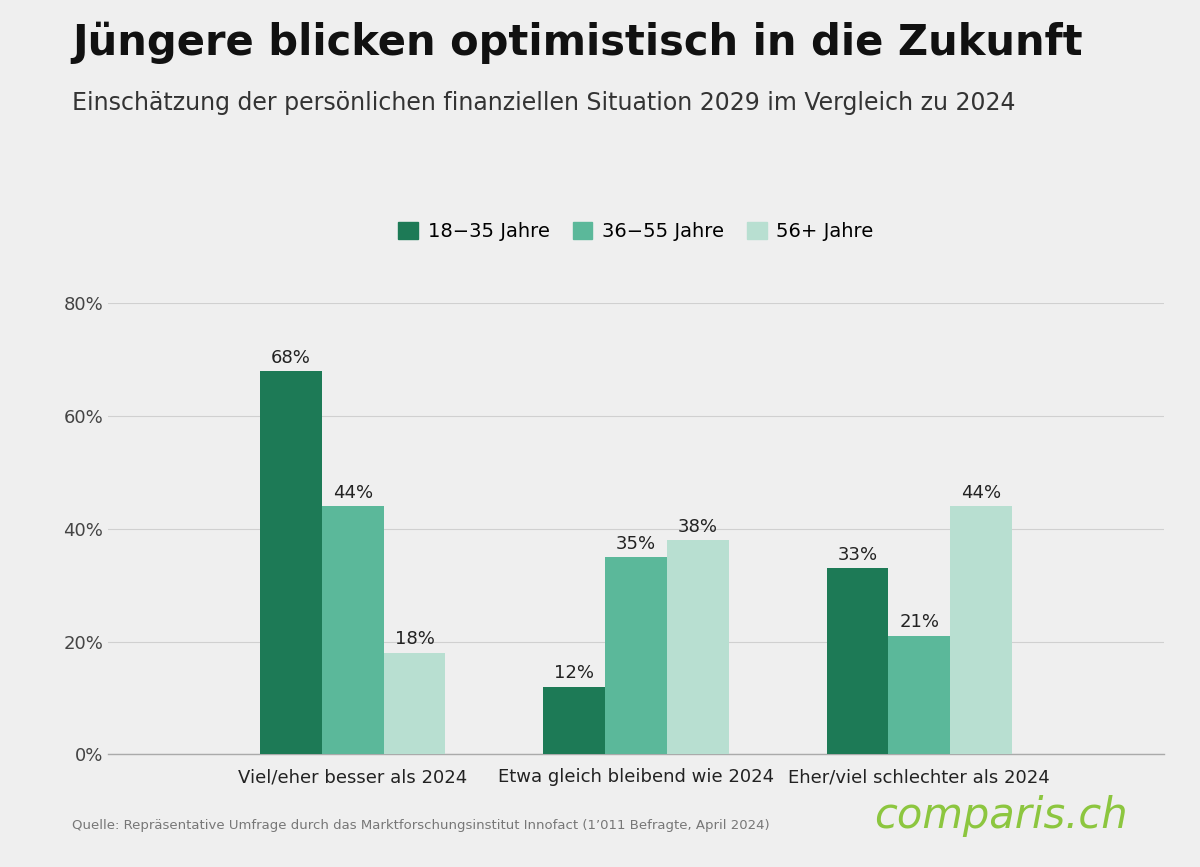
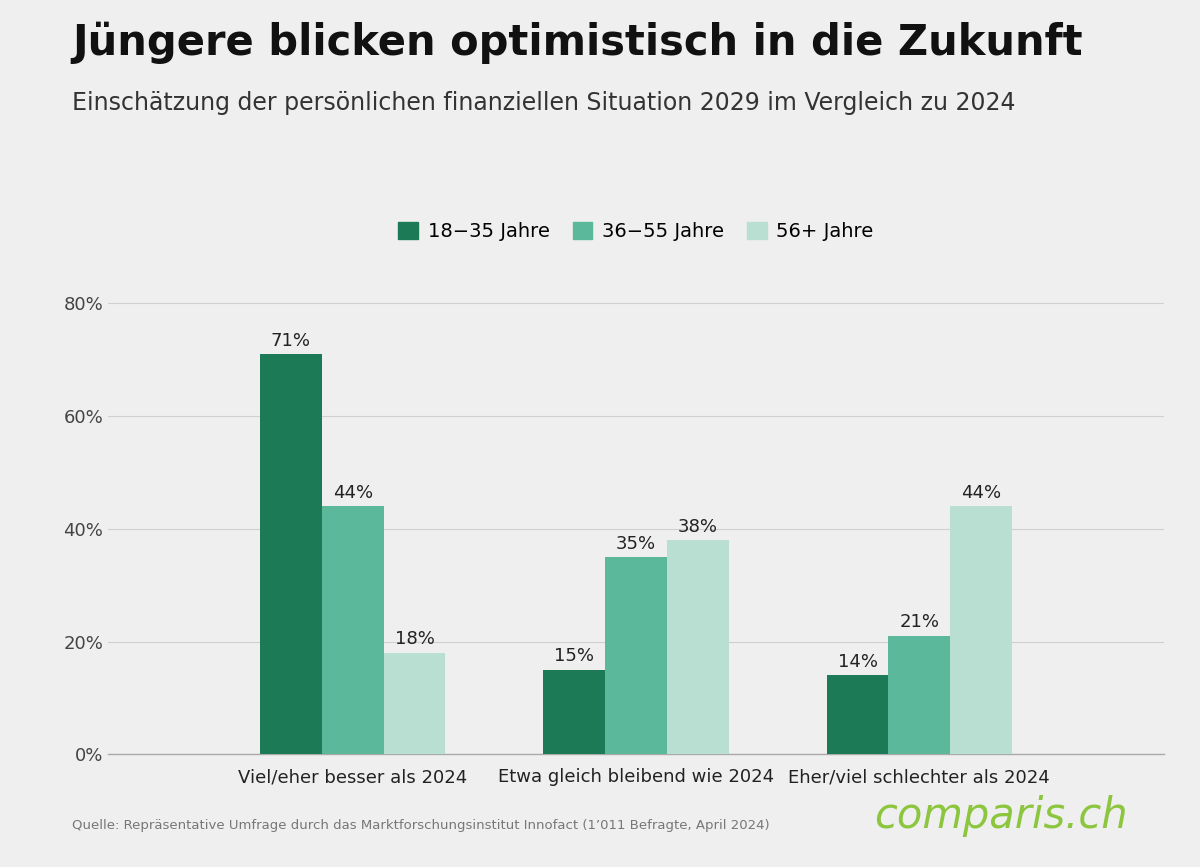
18−35 Jahre/Viel/eher besser als 2024: 68% -> 71%
18−35 Jahre/Etwa gleich bleibend wie 2024: 12% -> 15%
18−35 Jahre/Eher/viel schlechter als 2024: 33% -> 14%
